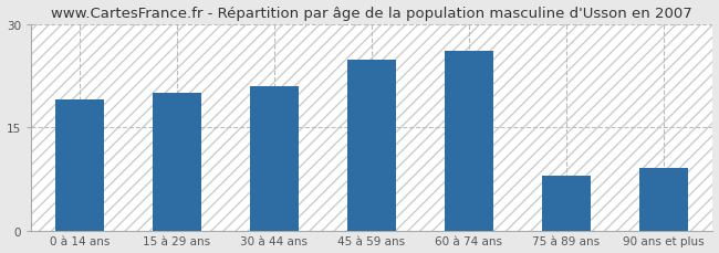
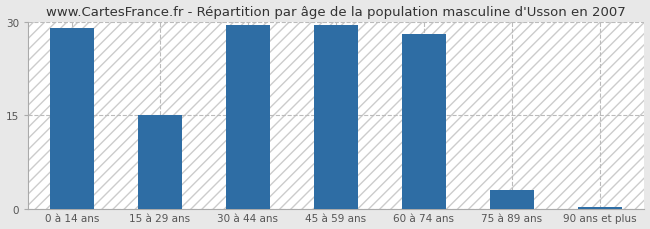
0 à 14 ans: 19.0 -> 29.0
15 à 29 ans: 20.0 -> 15.0
30 à 44 ans: 21.0 -> 29.5
45 à 59 ans: 24.8 -> 29.5
60 à 74 ans: 26.0 -> 28.0
75 à 89 ans: 8.0 -> 3.0
90 ans et plus: 9.0 -> 0.3
